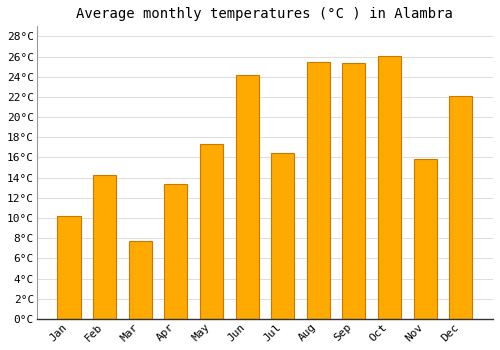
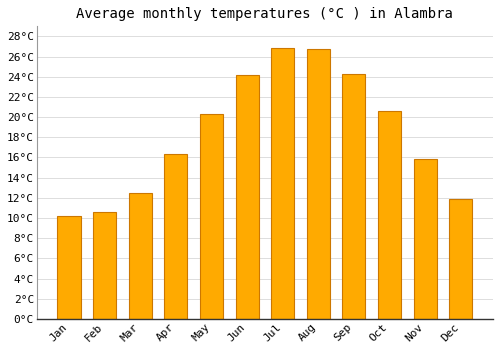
Feb: 14.3°C -> 10.6°C
Mar: 7.7°C -> 12.5°C
Apr: 13.4°C -> 16.3°C
May: 17.3°C -> 20.3°C
Jul: 16.4°C -> 26.8°C
Aug: 25.5°C -> 26.7°C
Sep: 25.4°C -> 24.3°C
Oct: 26.1°C -> 20.6°C
Dec: 22.1°C -> 11.9°C
